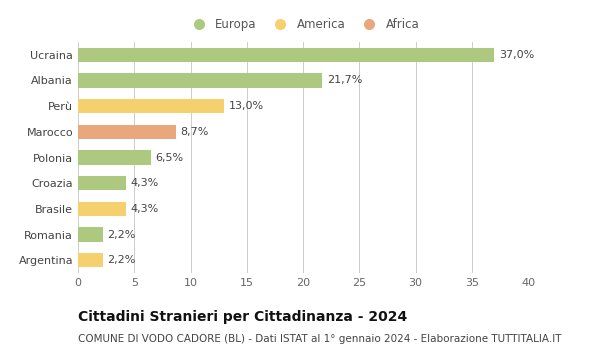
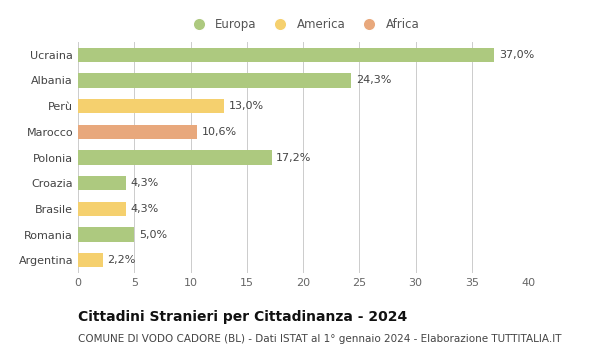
Albania: 21,7% -> 24,3%
Marocco: 8,7% -> 10,6%
Polonia: 6,5% -> 17,2%
Romania: 2,2% -> 5,0%
